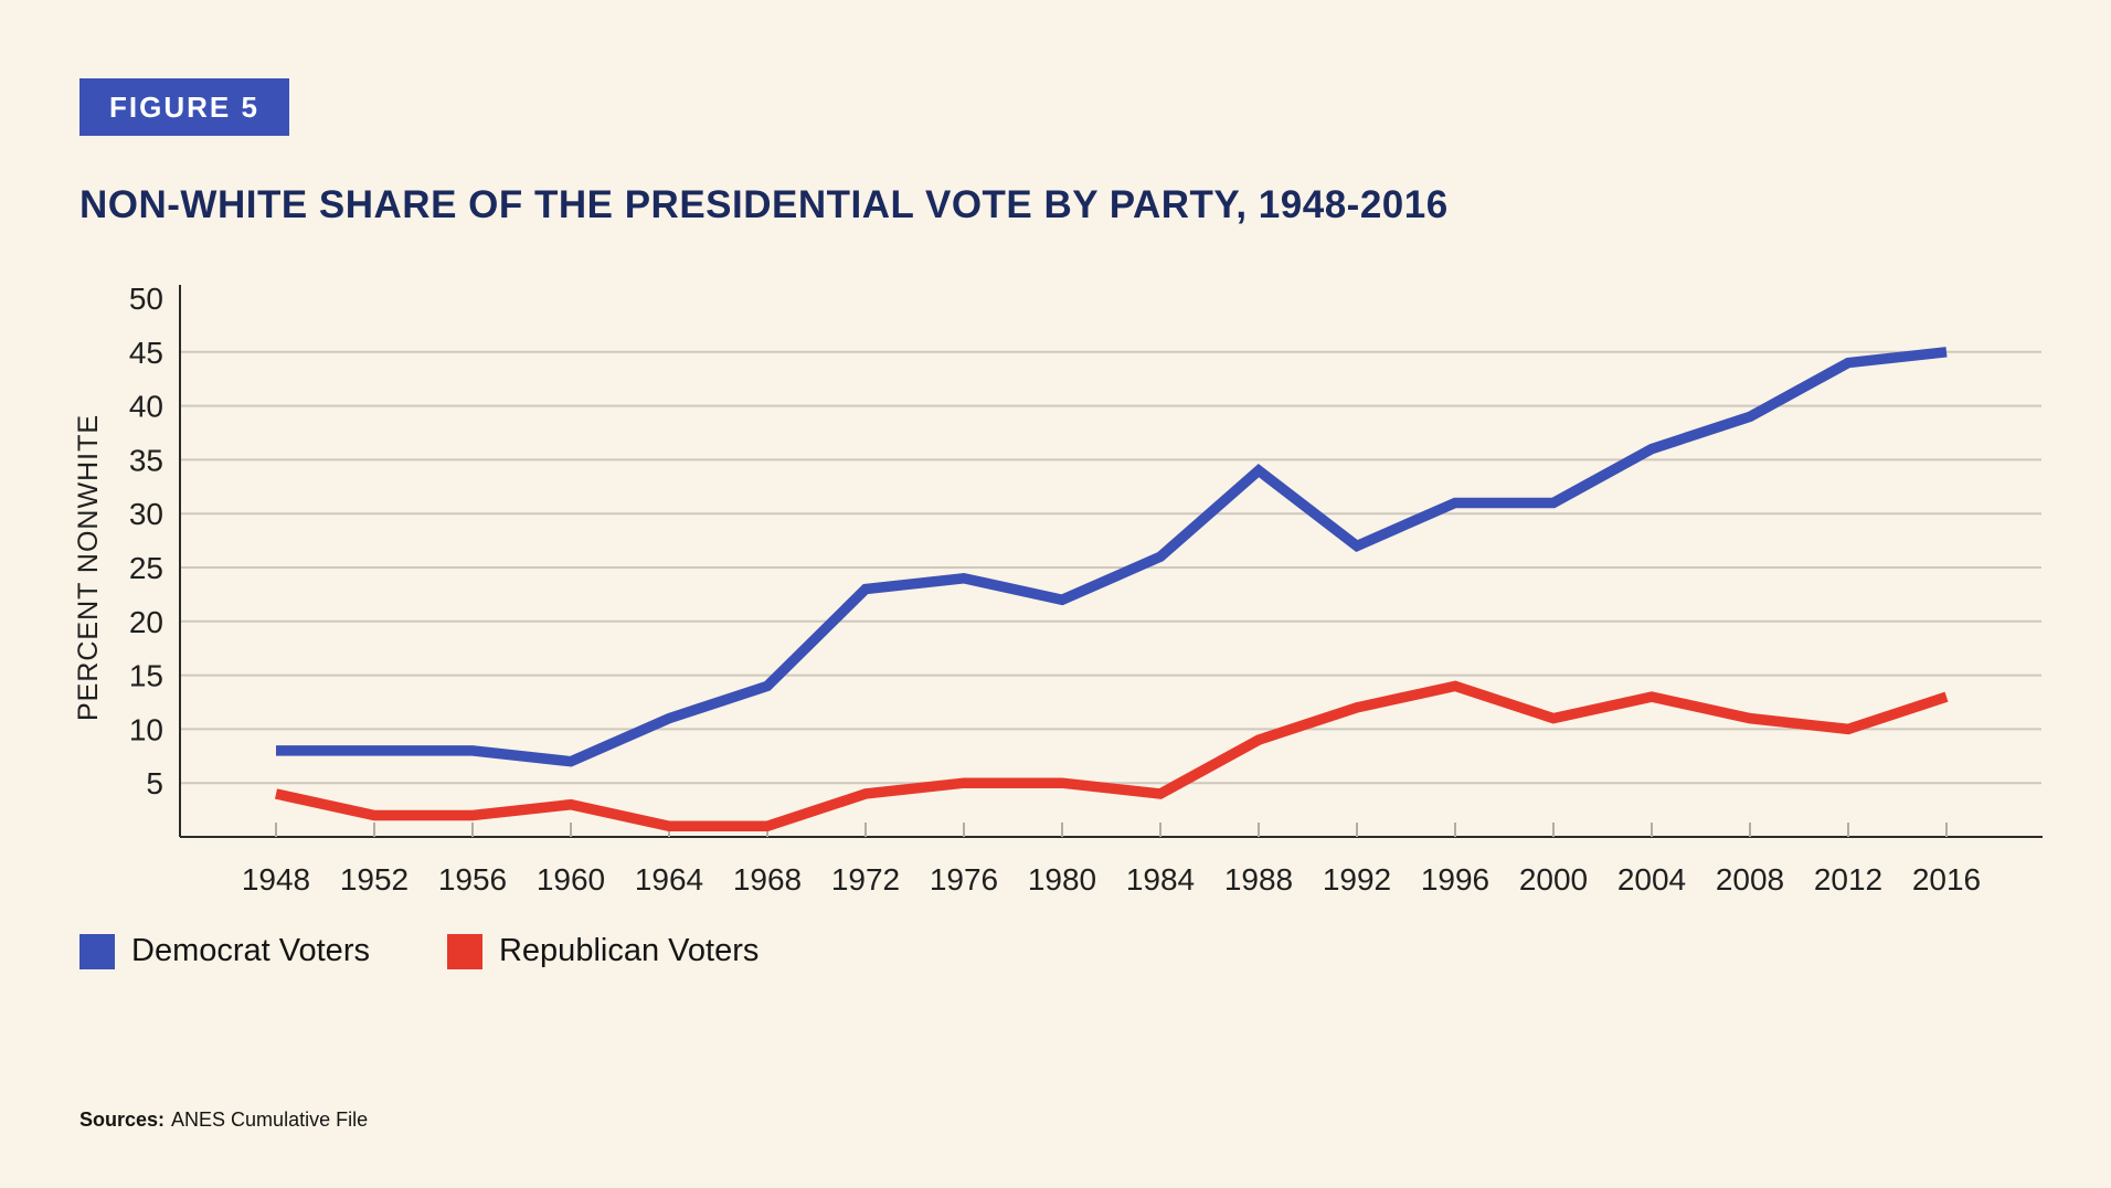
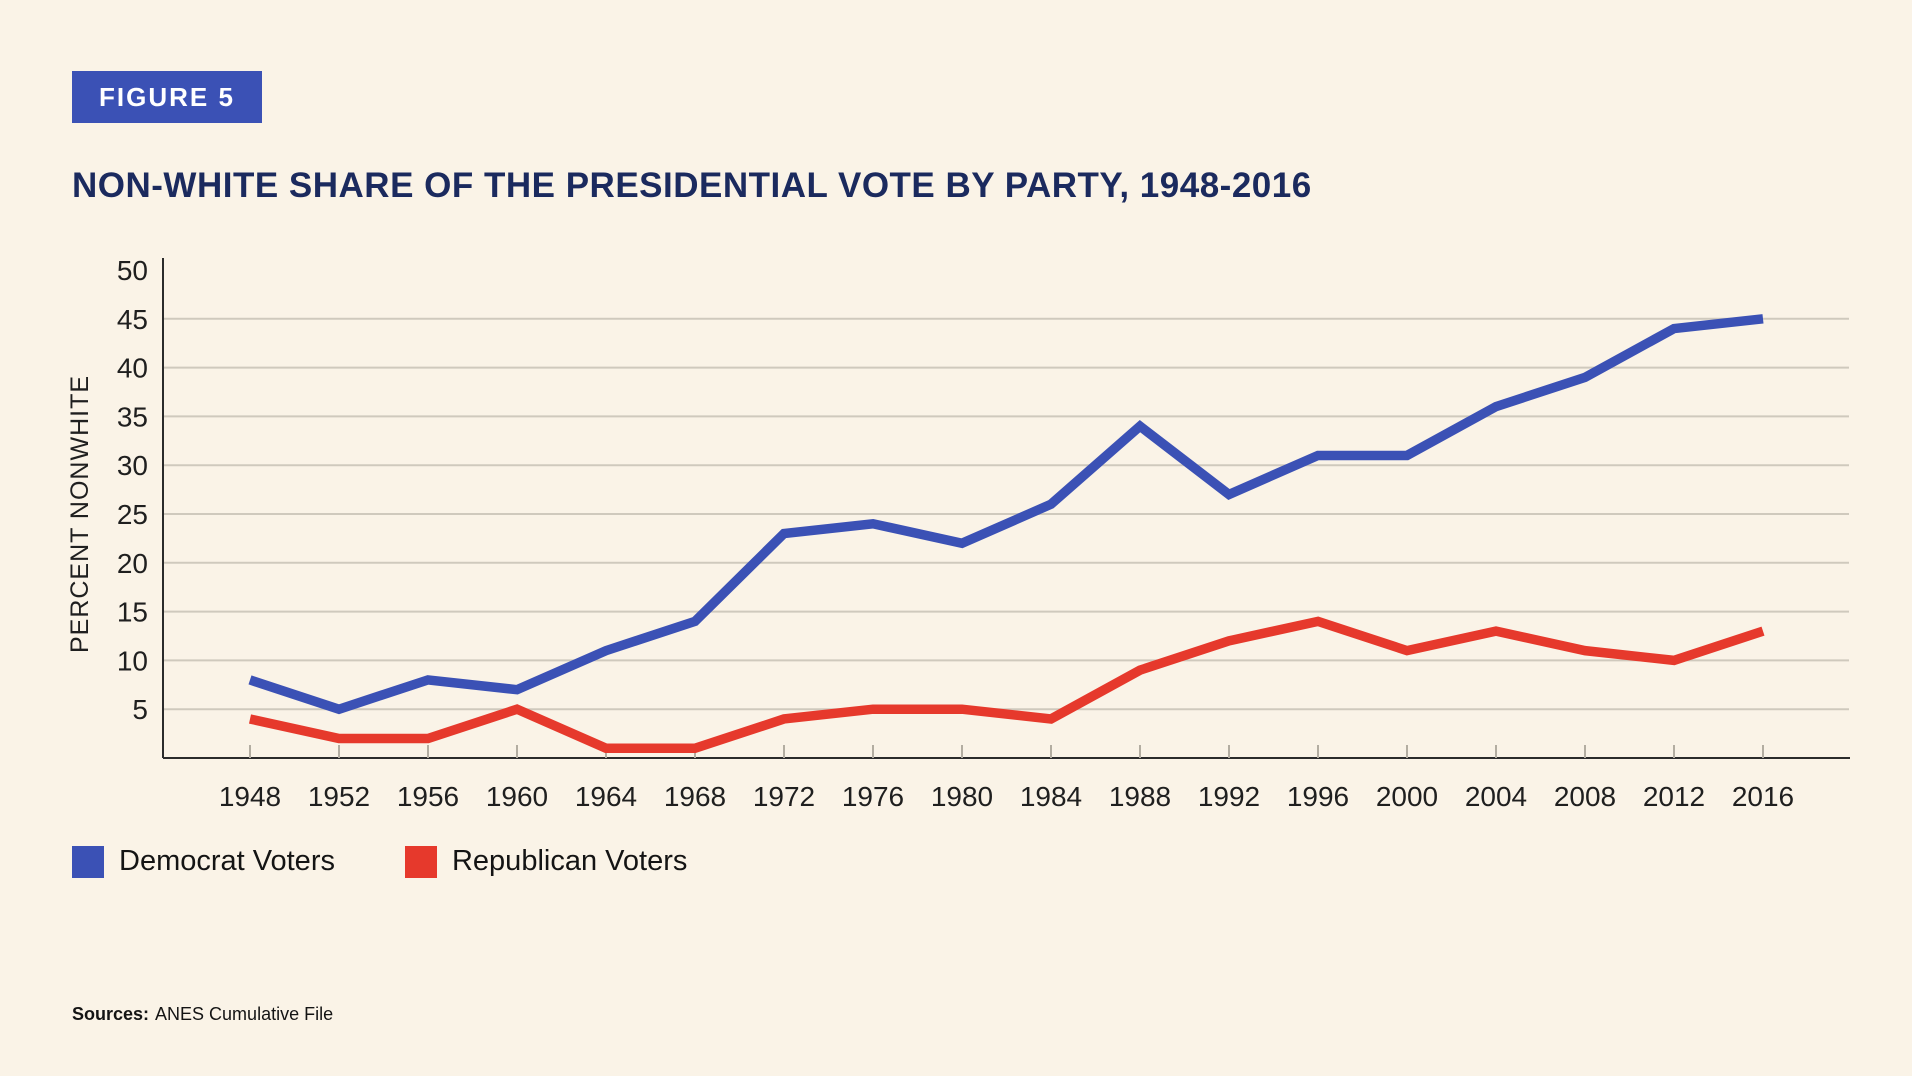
Democrat Voters/1952: 8 -> 5
Republican Voters/1960: 3 -> 5
